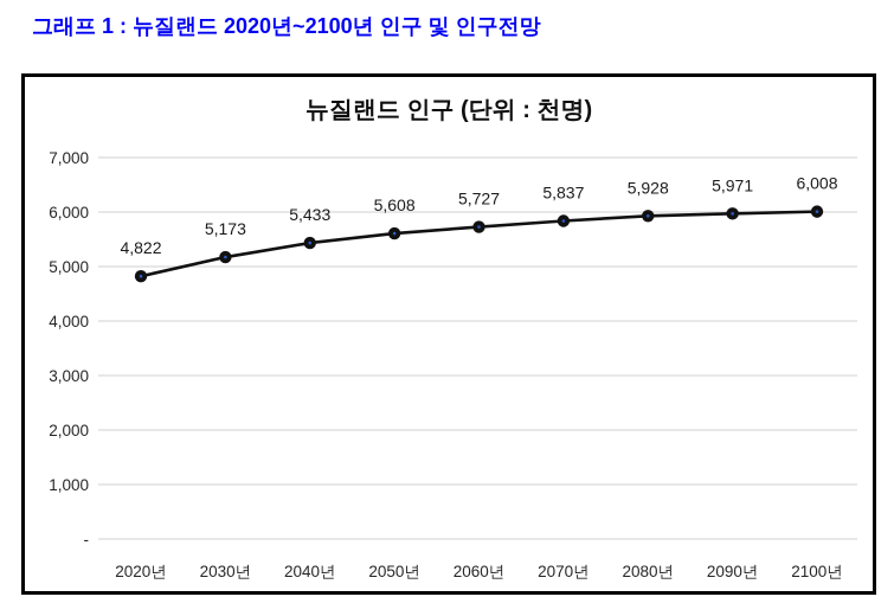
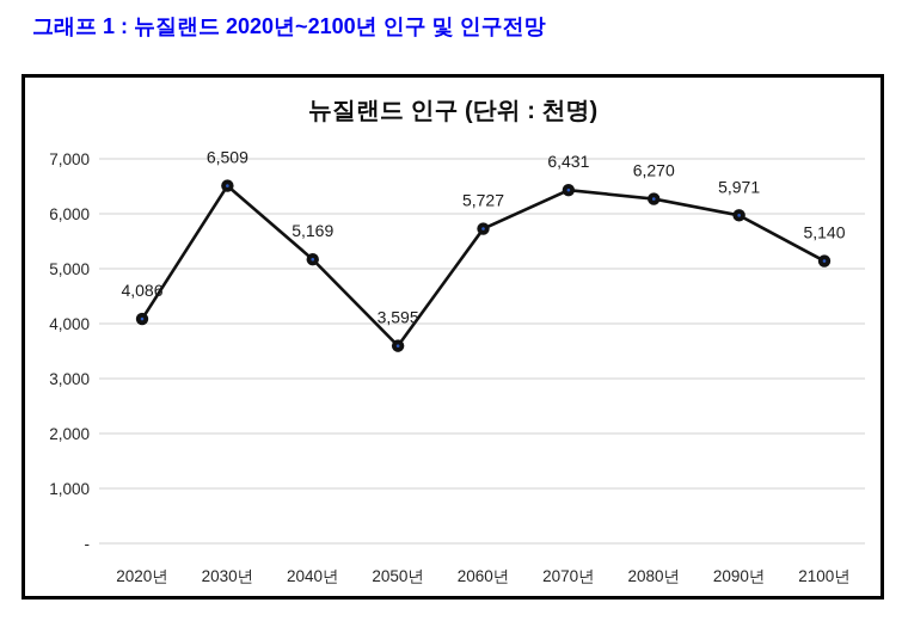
2020년: 4,822 -> 4,086
2030년: 5,173 -> 6,509
2040년: 5,433 -> 5,169
2050년: 5,608 -> 3,595
2070년: 5,837 -> 6,431
2080년: 5,928 -> 6,270
2100년: 6,008 -> 5,140
